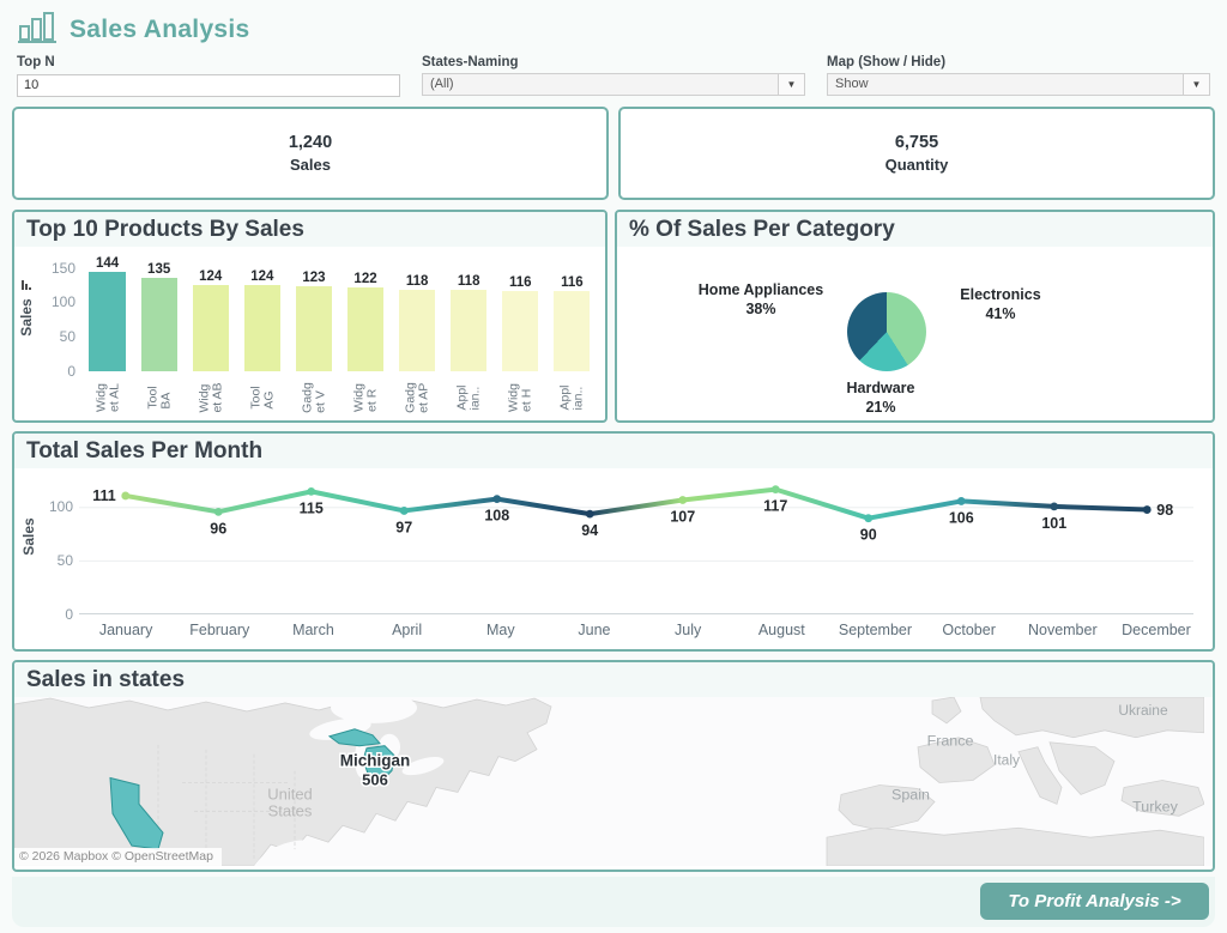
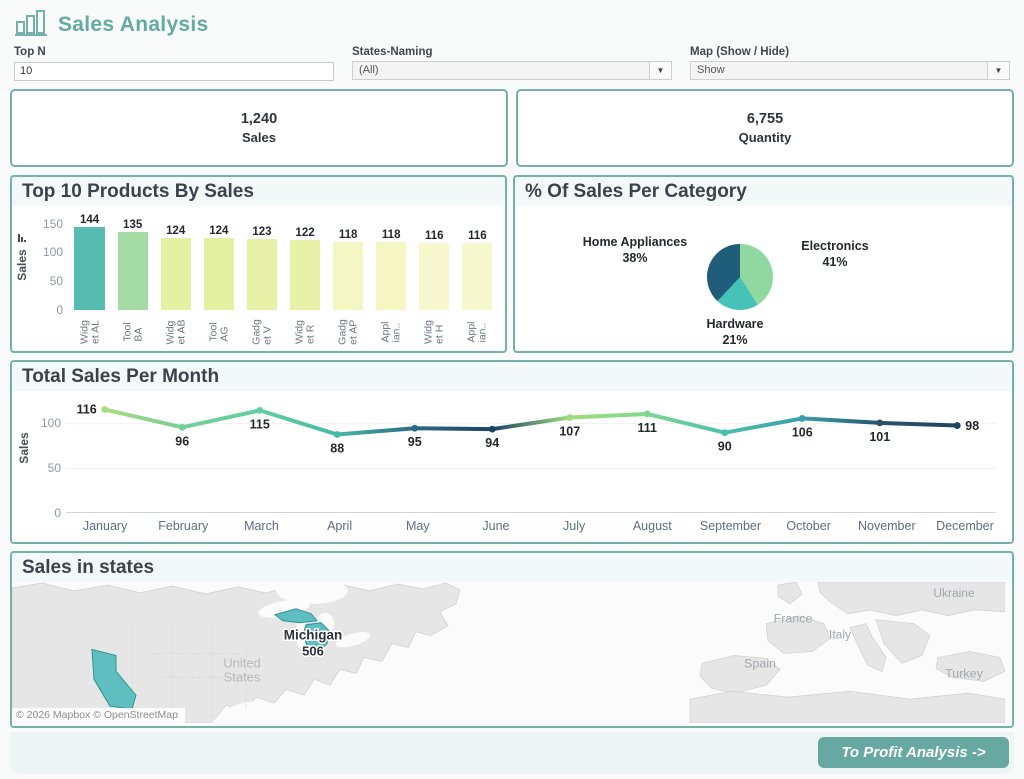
Total Sales Per Month/January: 111 -> 116
Total Sales Per Month/April: 97 -> 88
Total Sales Per Month/May: 108 -> 95
Total Sales Per Month/August: 117 -> 111
